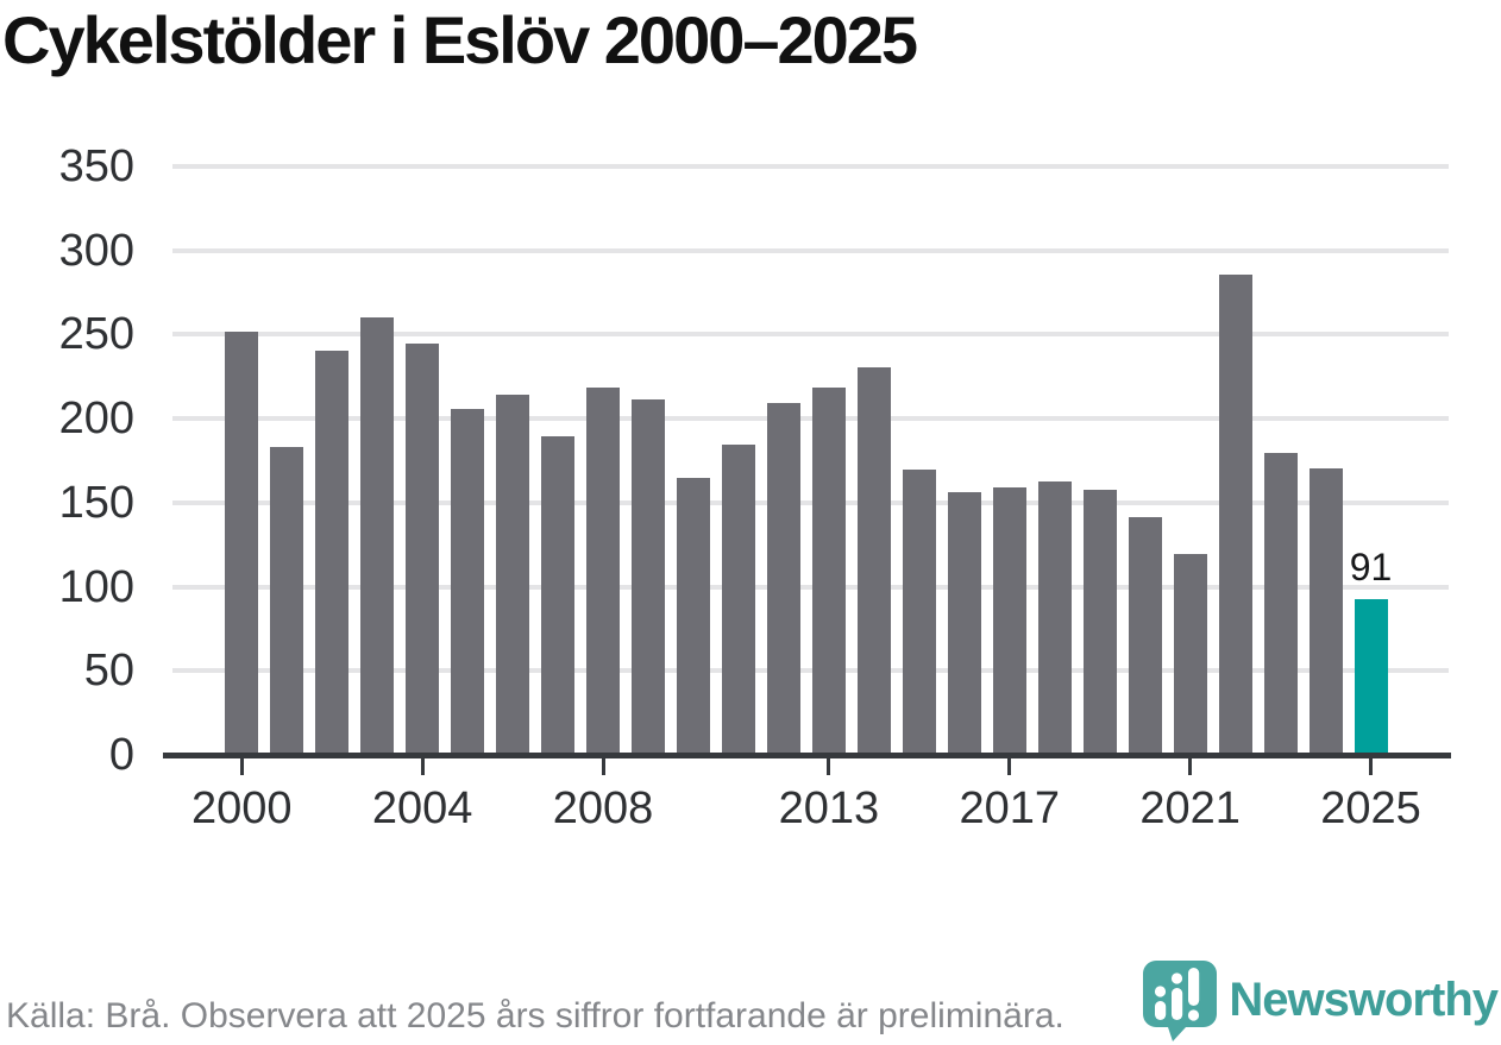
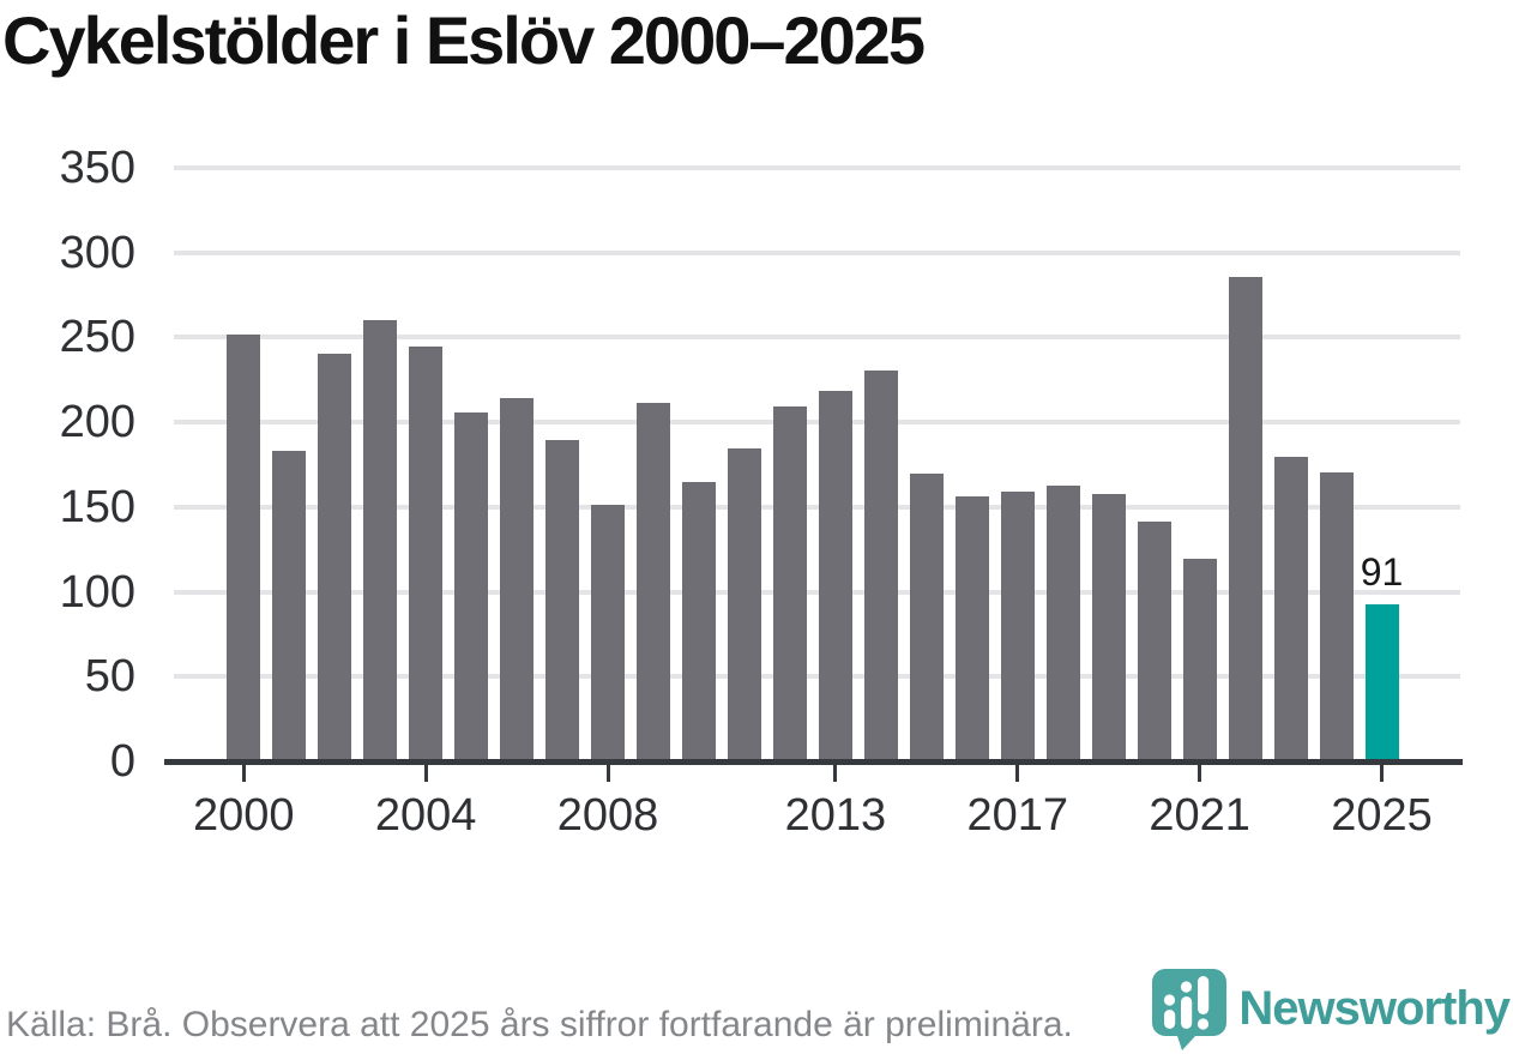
2008: 217 -> 150
